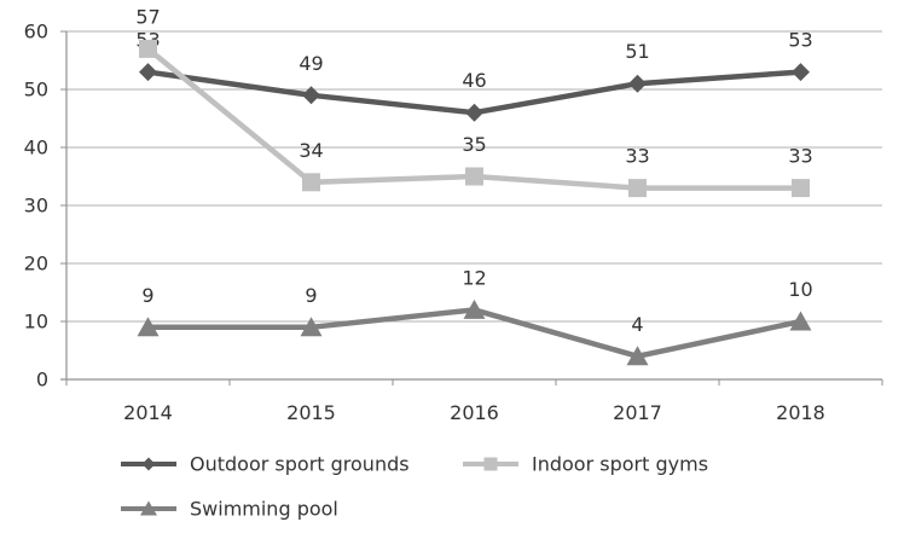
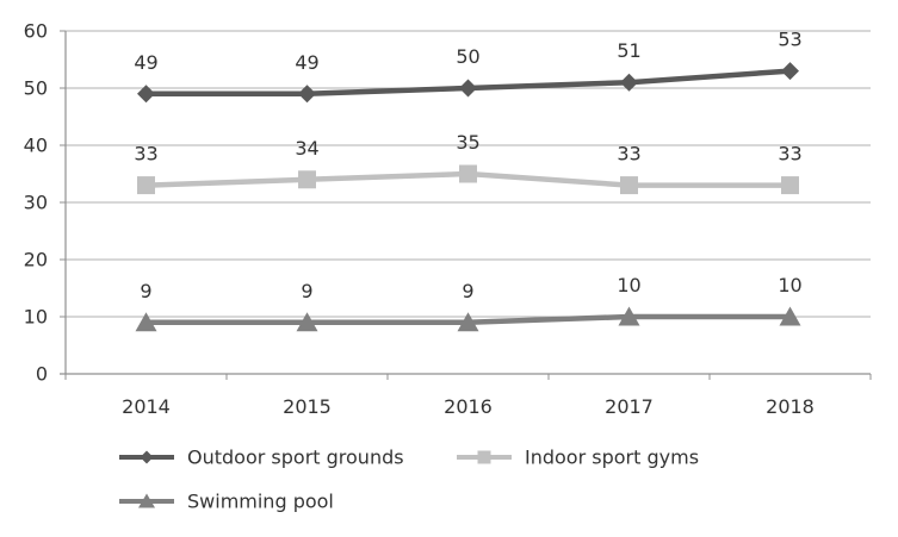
Outdoor sport grounds/2014: 53 -> 49
Indoor sport gyms/2014: 57 -> 33
Outdoor sport grounds/2016: 46 -> 50
Swimming pool/2016: 12 -> 9
Swimming pool/2017: 4 -> 10
